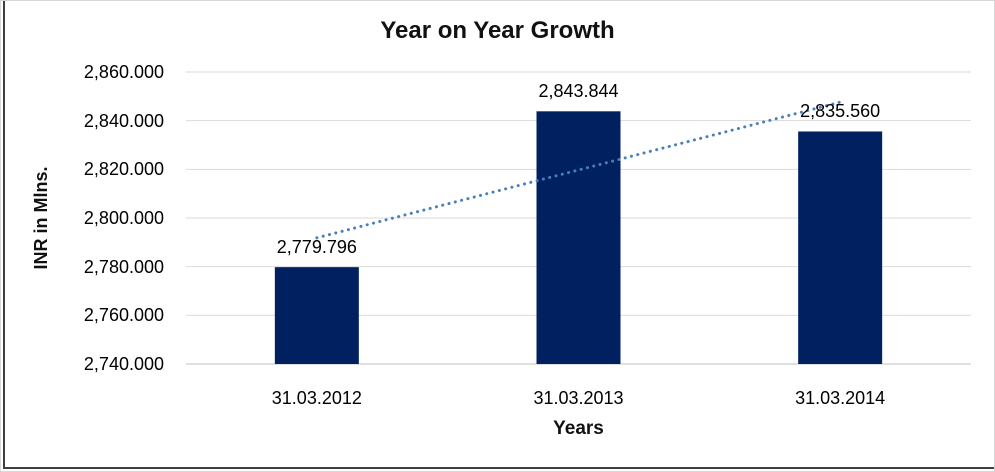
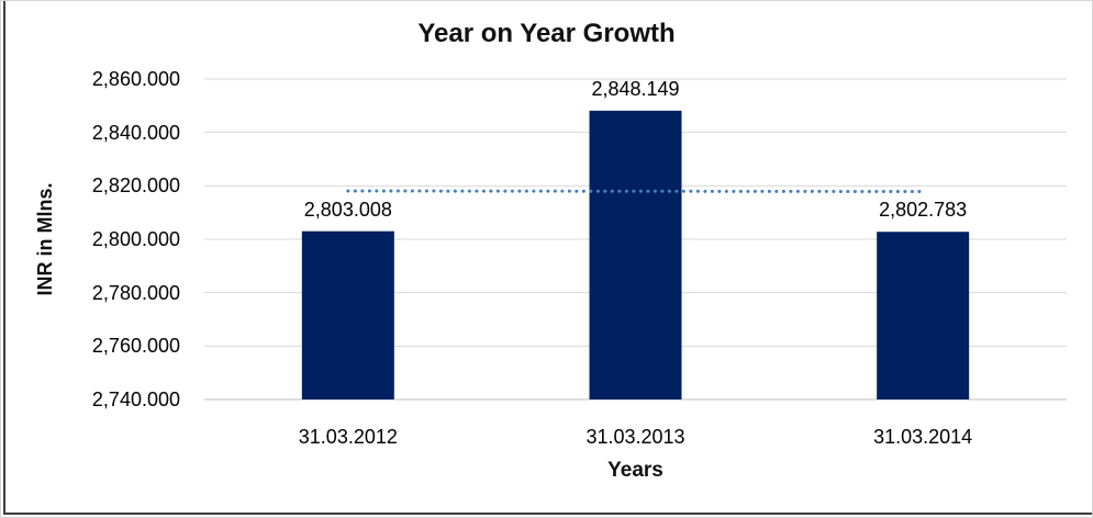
31.03.2012: 2,779.796 -> 2,803.008
31.03.2013: 2,843.844 -> 2,848.149
31.03.2014: 2,835.560 -> 2,802.783
